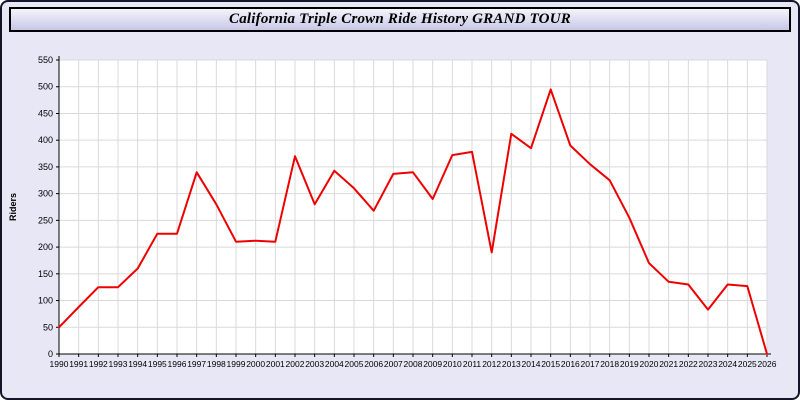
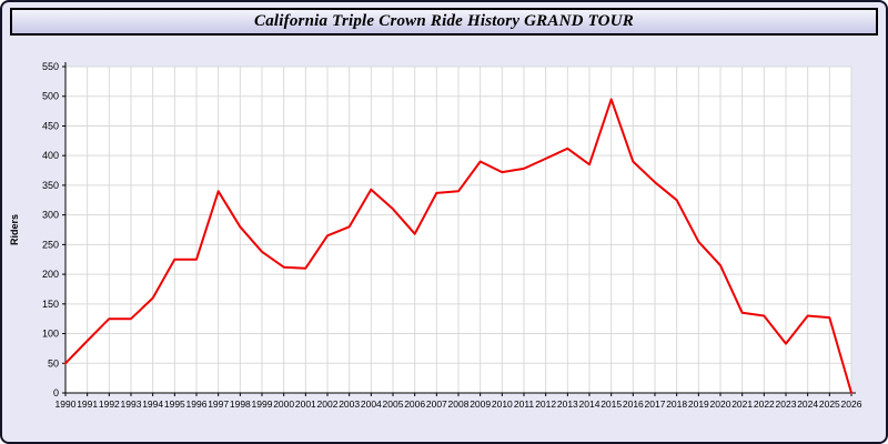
1999: 210 -> 240
2002: 370 -> 260
2009: 290 -> 390
2012: 190 -> 400
2020: 170 -> 220
